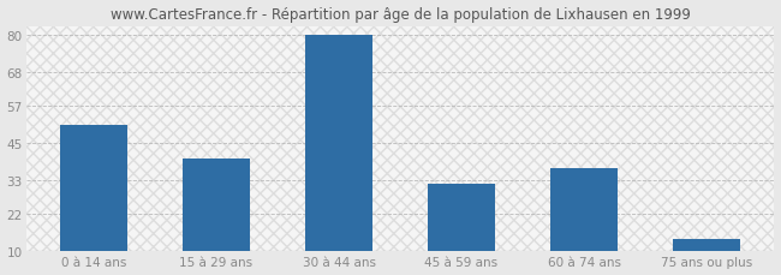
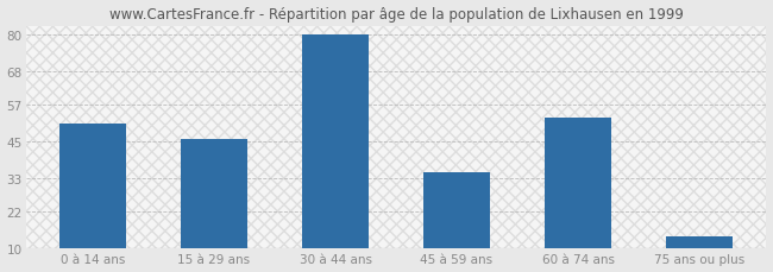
15 à 29 ans: 40 -> 46
45 à 59 ans: 32 -> 35
60 à 74 ans: 37 -> 53
